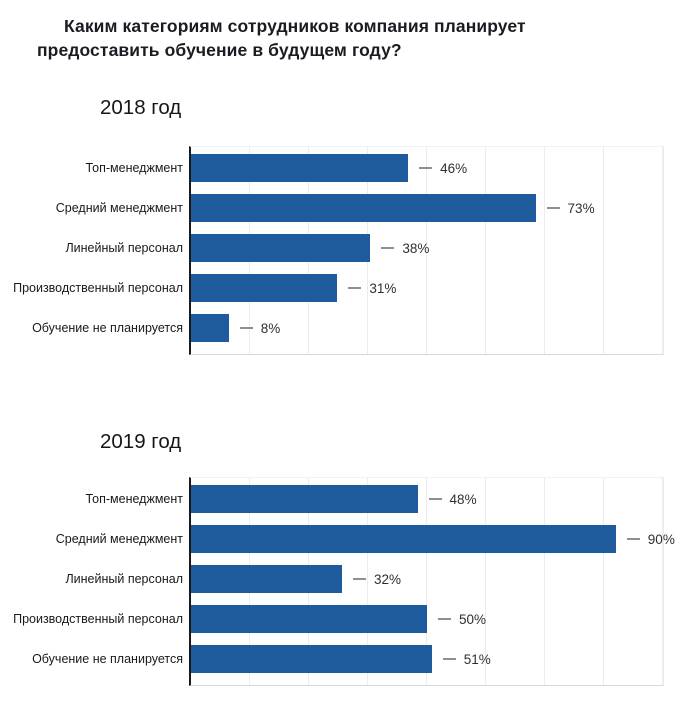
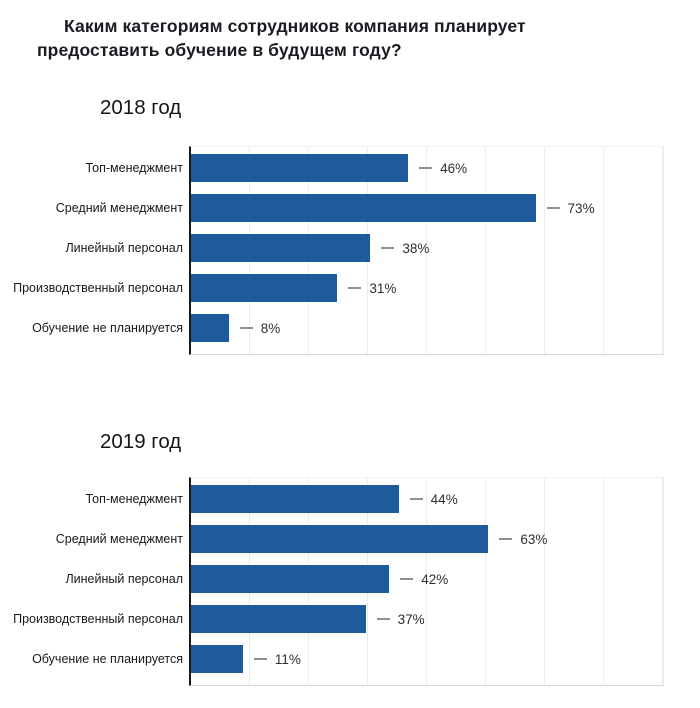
2019 год/Топ-менеджмент: 48% -> 44%
2019 год/Средний менеджмент: 90% -> 63%
2019 год/Линейный персонал: 32% -> 42%
2019 год/Производственный персонал: 50% -> 37%
2019 год/Обучение не планируется: 51% -> 11%
